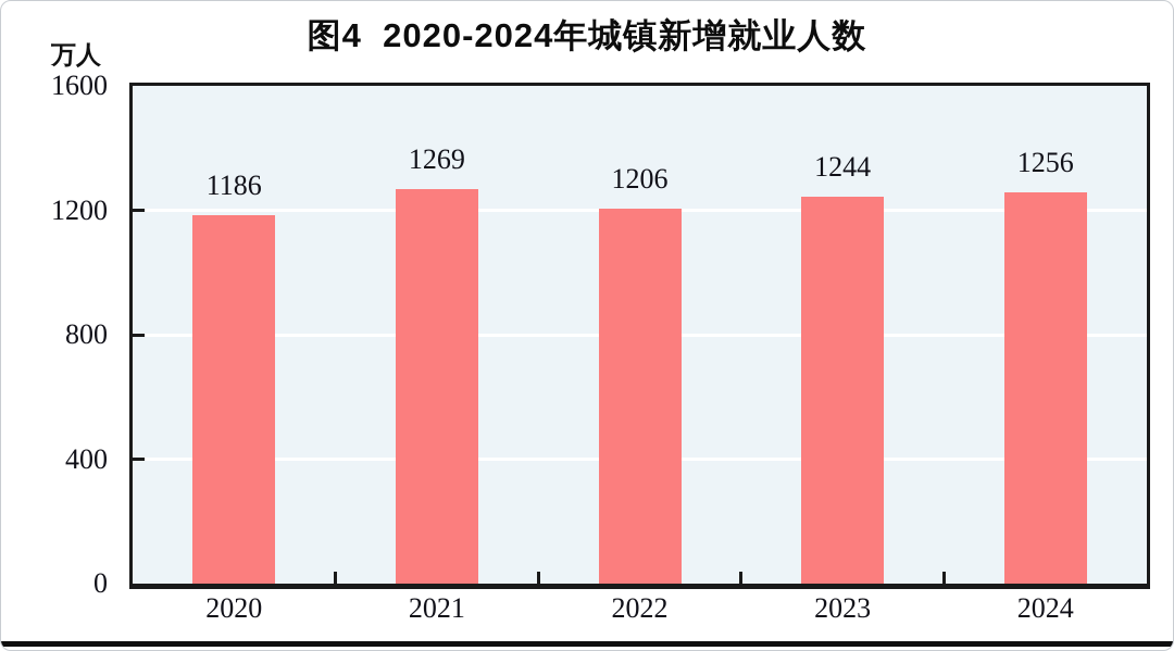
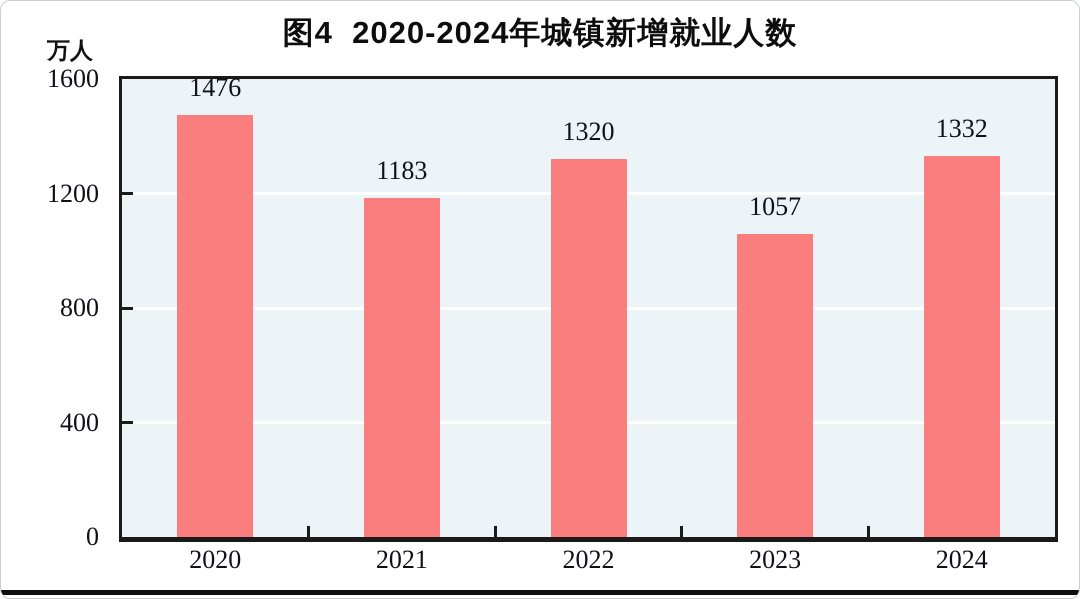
2020: 1186 -> 1476
2021: 1269 -> 1183
2022: 1206 -> 1320
2023: 1244 -> 1057
2024: 1256 -> 1332
